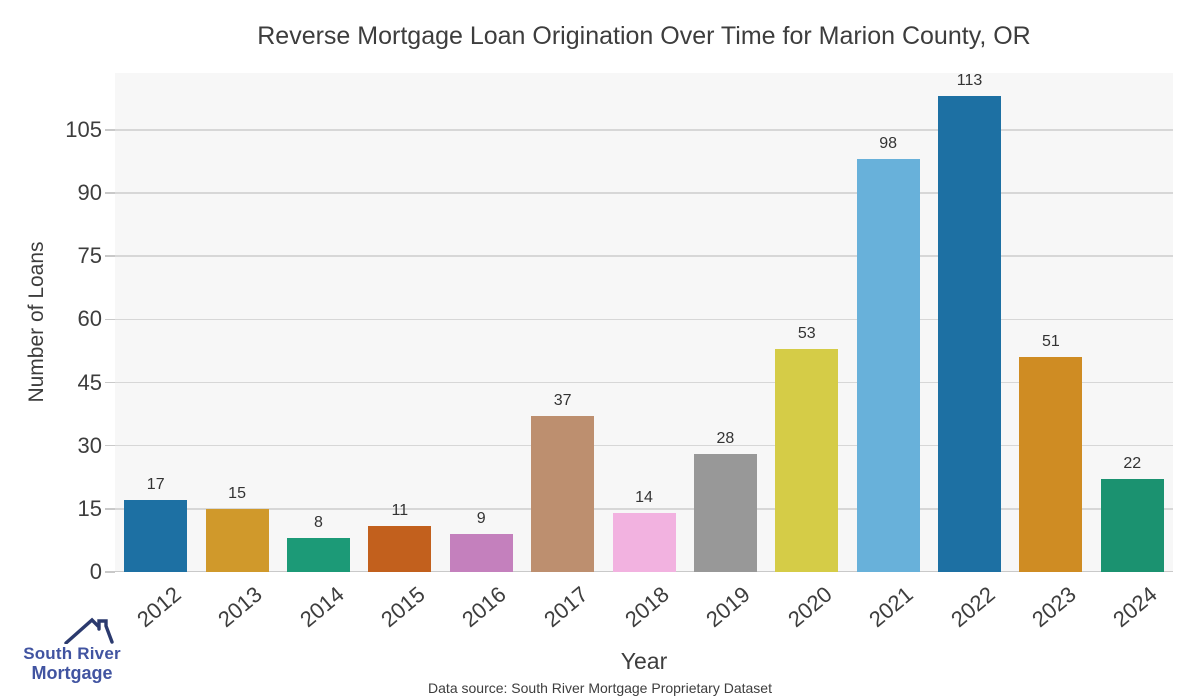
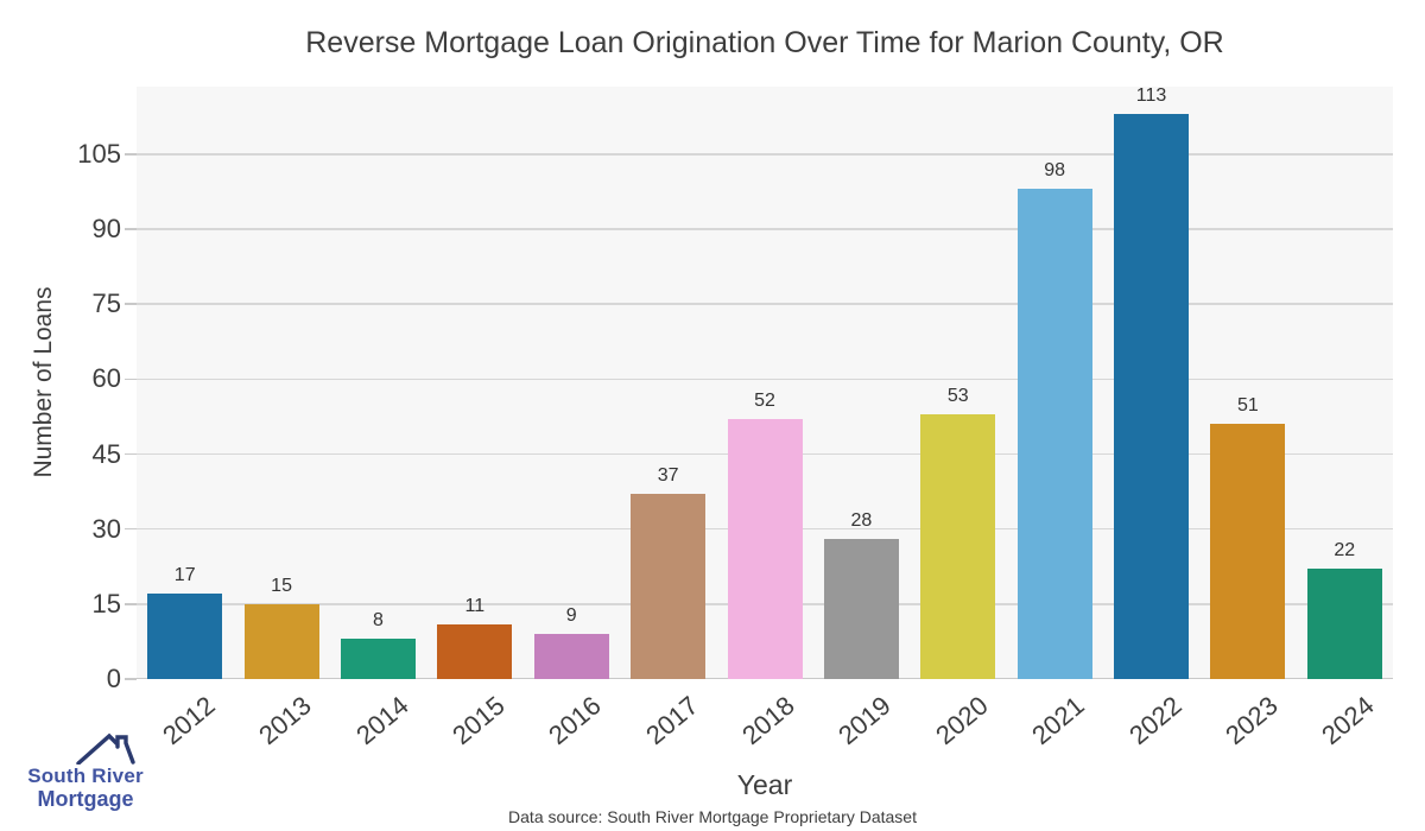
2018: 14 -> 52
